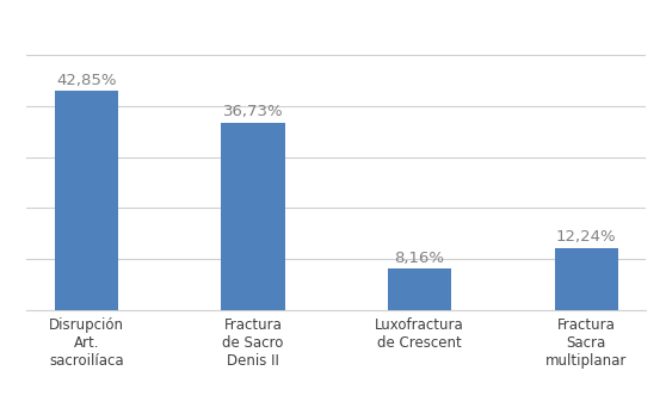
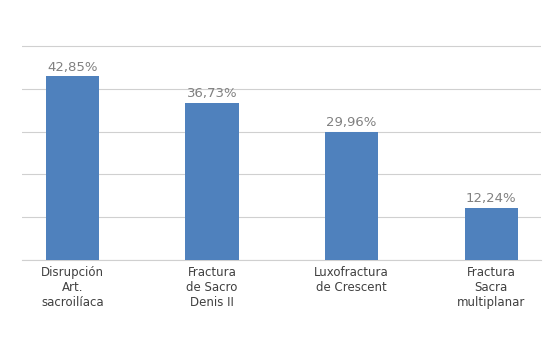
Luxofractura de Crescent: 8,16% -> 29,96%
